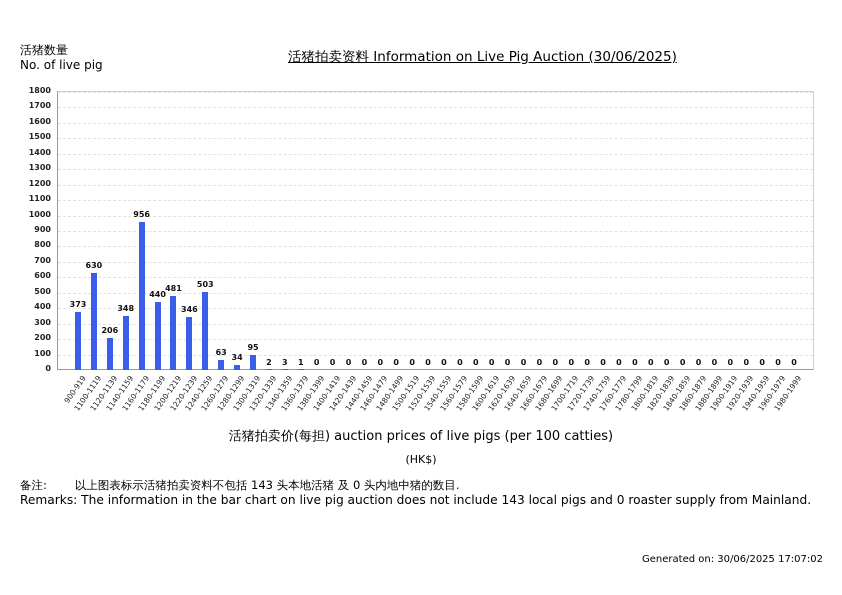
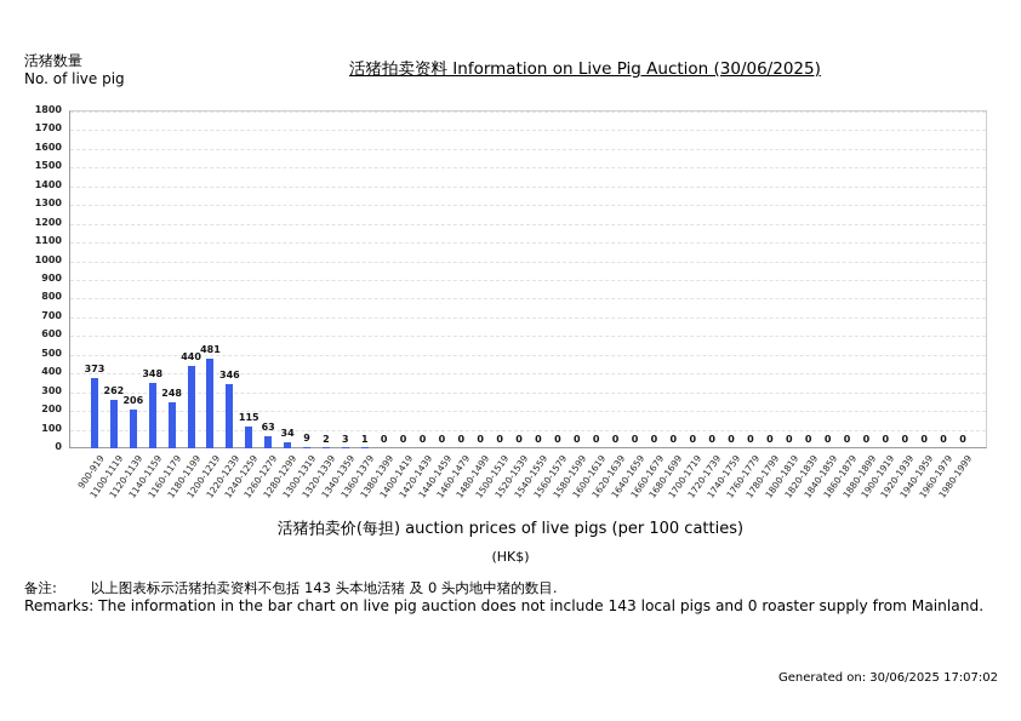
1100-1119: 630 -> 262
1160-1179: 956 -> 248
1240-1259: 503 -> 115
1300-1319: 95 -> 9
